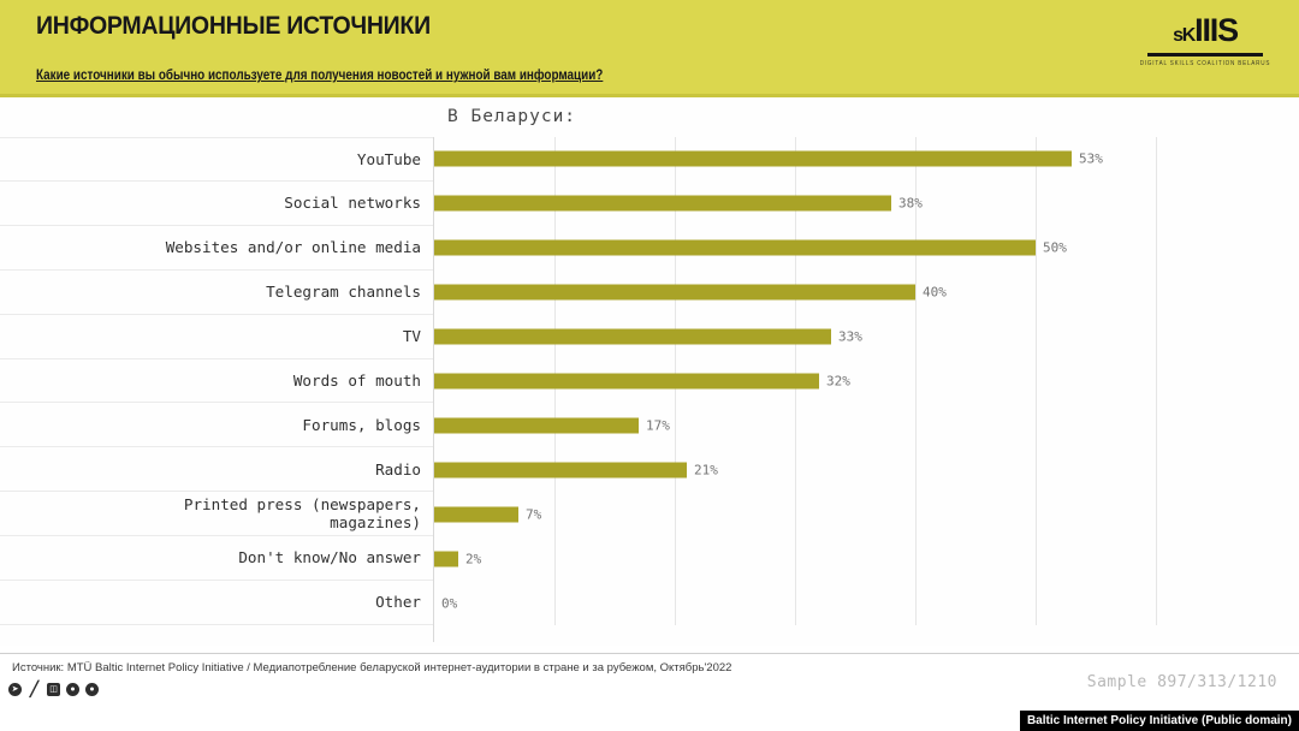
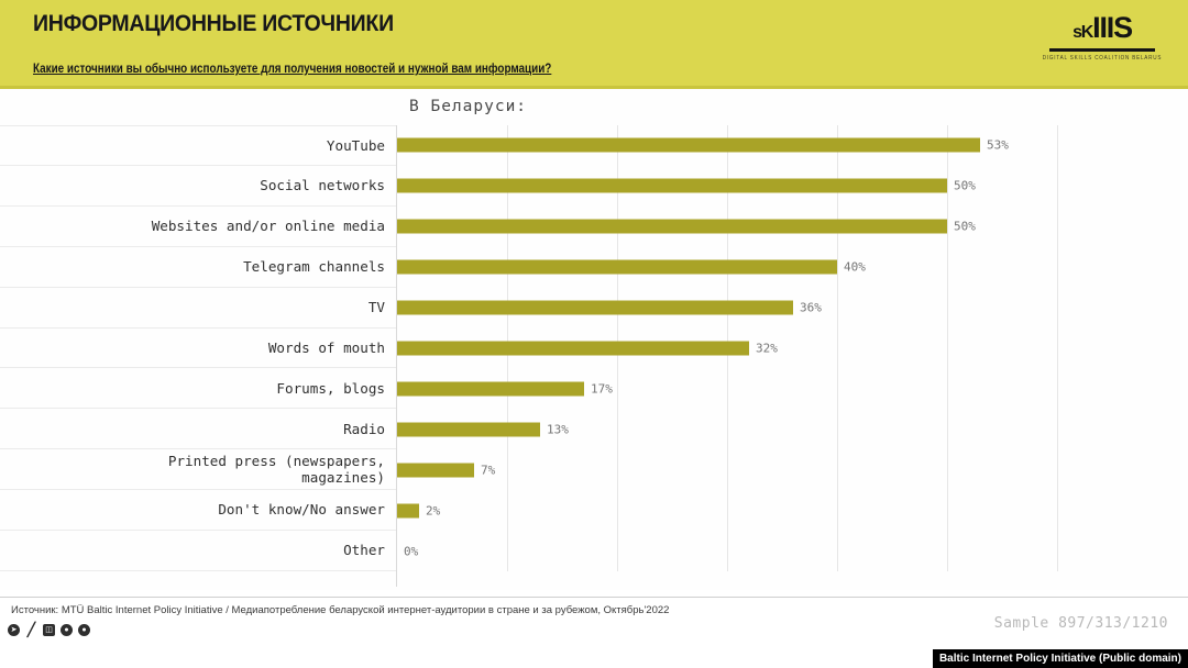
Social networks: 38% -> 50%
TV: 33% -> 36%
Radio: 21% -> 13%
